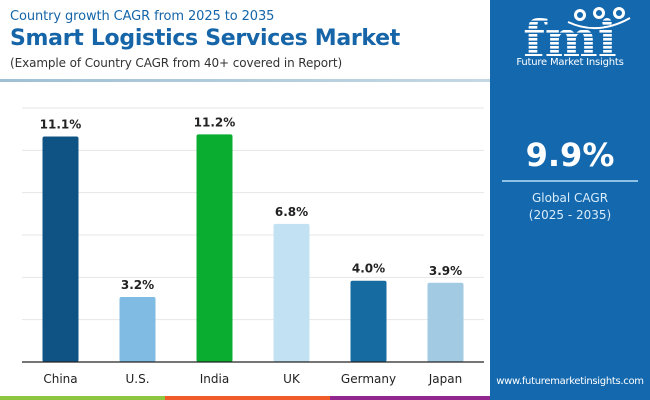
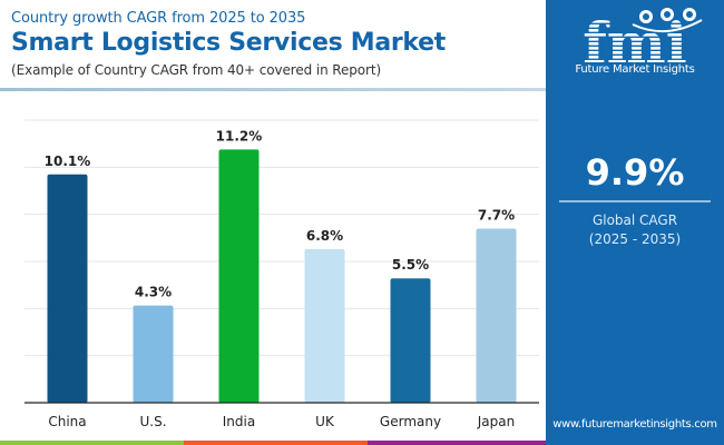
China: 11.1% -> 10.1%
U.S.: 3.2% -> 4.3%
Germany: 4.0% -> 5.5%
Japan: 3.9% -> 7.7%
